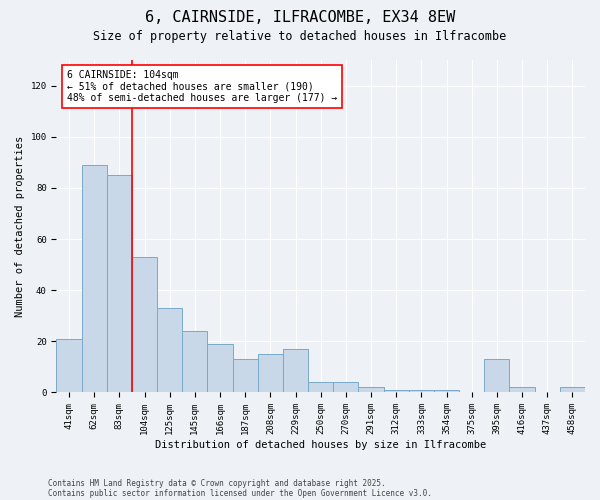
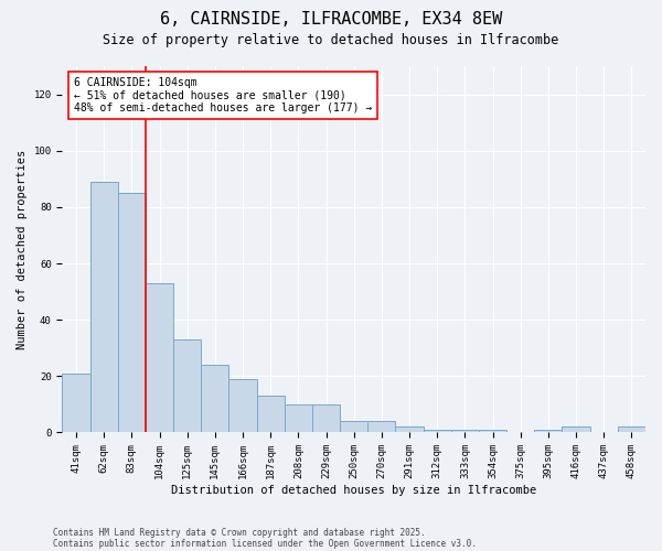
208sqm: 15 -> 10
229sqm: 17 -> 10
395sqm: 13 -> 1
